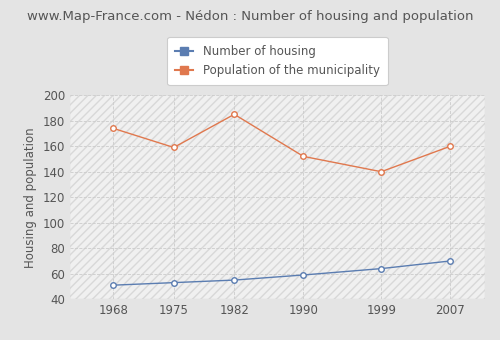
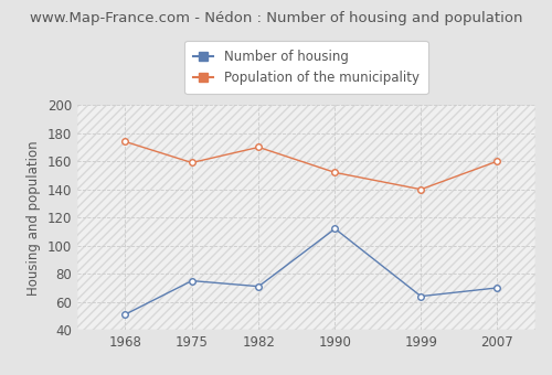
Number of housing/1975: 53 -> 75
Number of housing/1982: 55 -> 71
Population of the municipality/1982: 185 -> 170
Number of housing/1990: 59 -> 112
